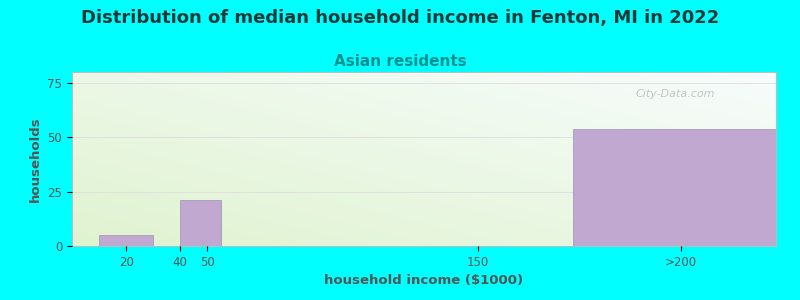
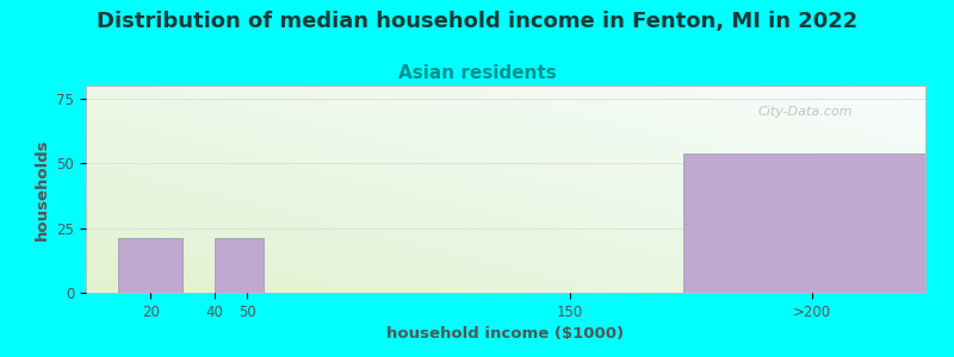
20: 5 -> 21
